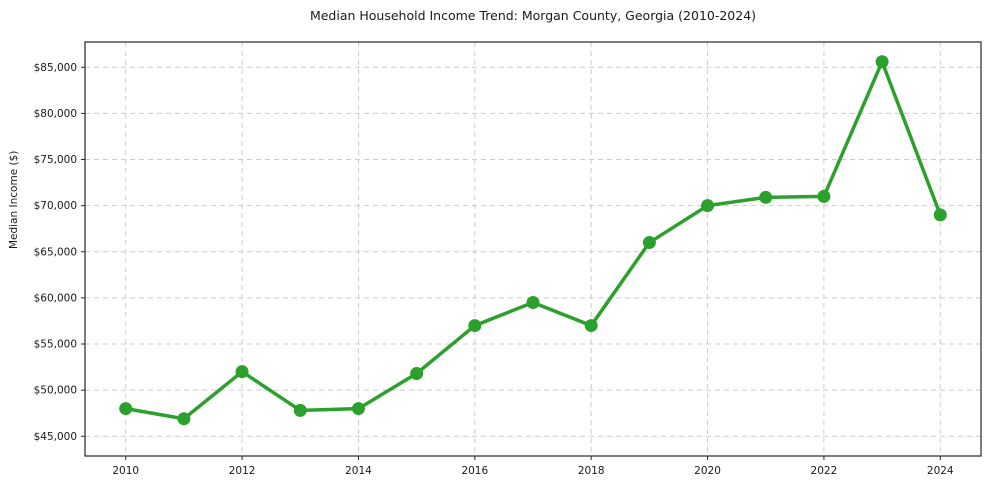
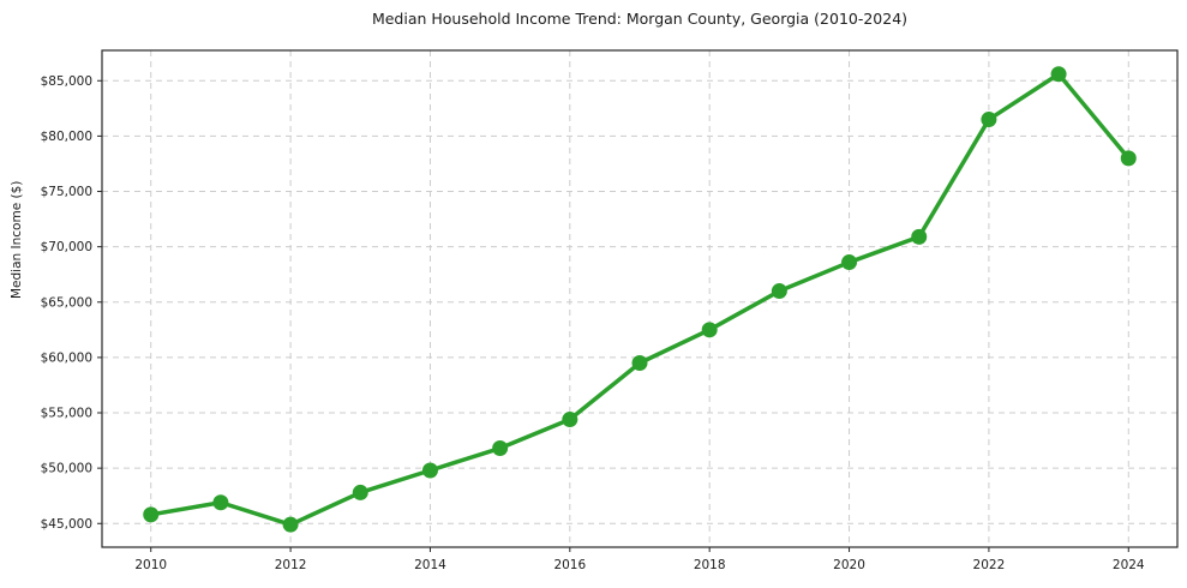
2010: $48000 -> $46000
2012: $52000 -> $45000
2014: $48000 -> $50000
2016: $57000 -> $54000
2018: $57000 -> $62000
2020: $70000 -> $69000
2022: $71000 -> $82000
2024: $69000 -> $78000
